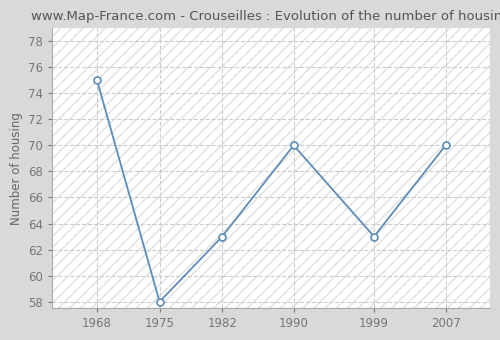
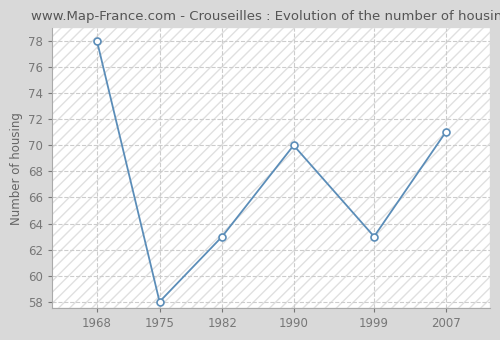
1968: 75 -> 78
2007: 70 -> 71
